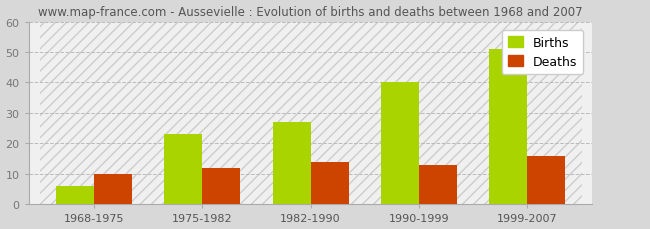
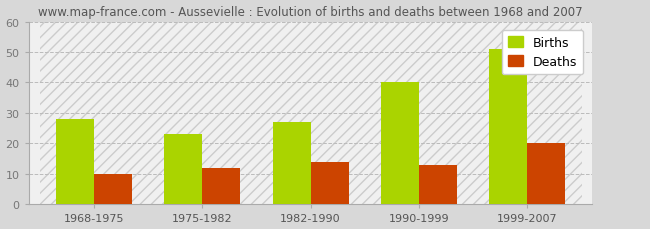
Births/1968-1975: 6 -> 28
Deaths/1999-2007: 16 -> 20
